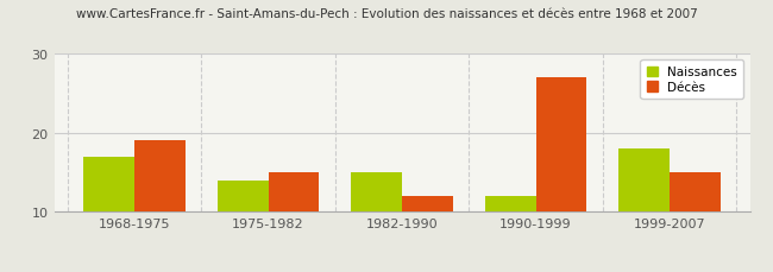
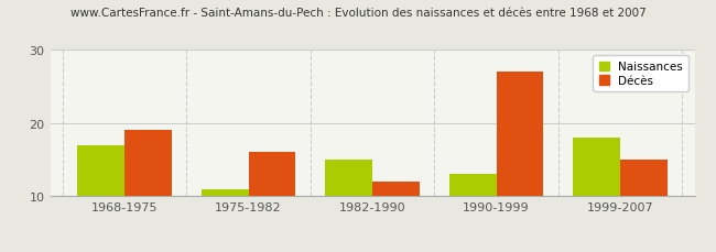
Naissances/1975-1982: 14 -> 11
Décès/1975-1982: 15 -> 16
Naissances/1990-1999: 12 -> 13
